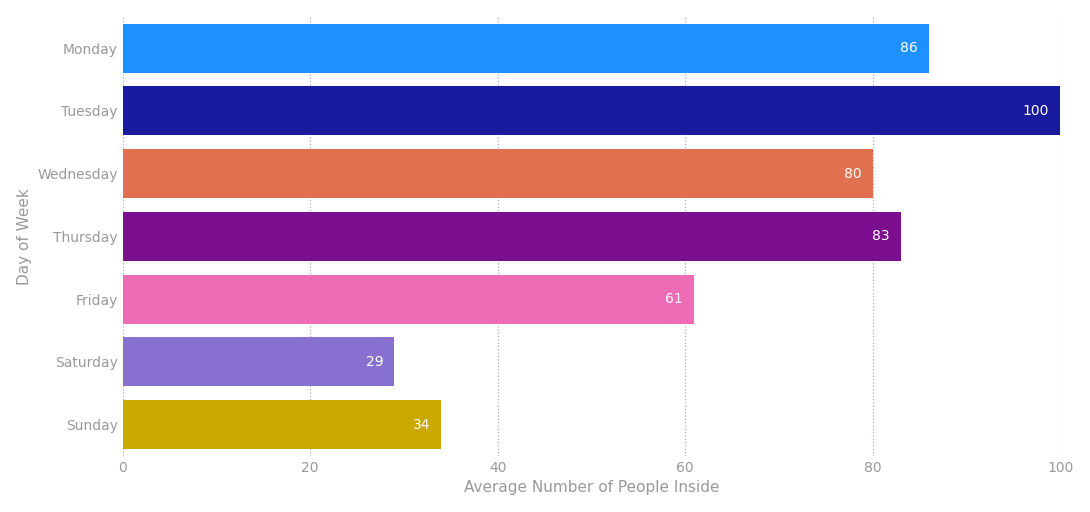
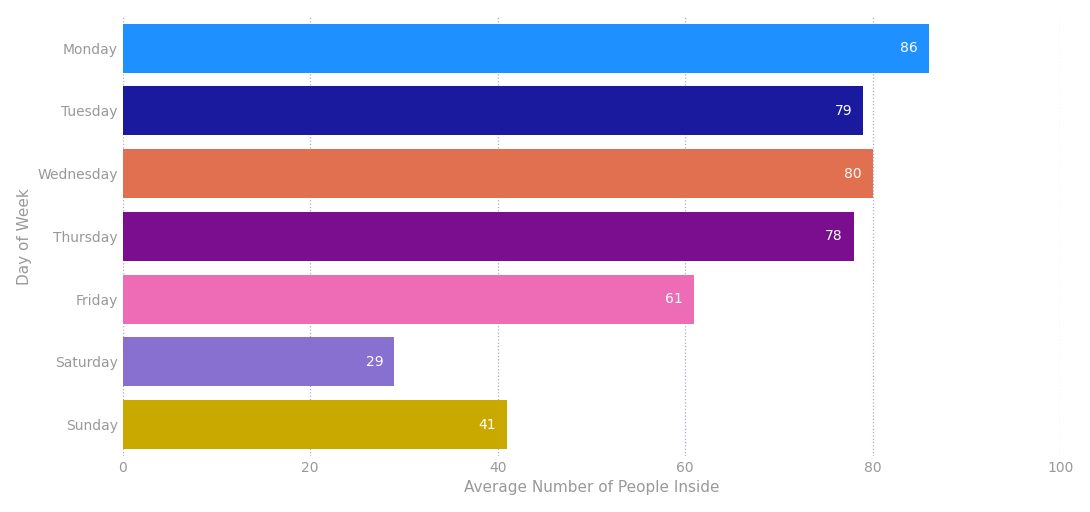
Tuesday: 100 -> 79
Thursday: 83 -> 78
Sunday: 34 -> 41
